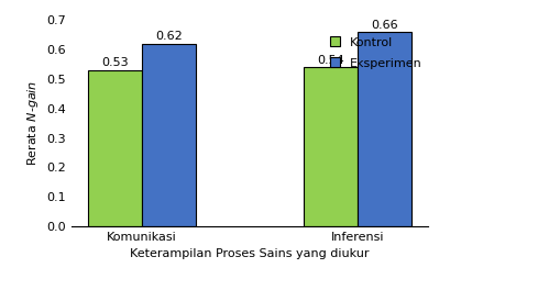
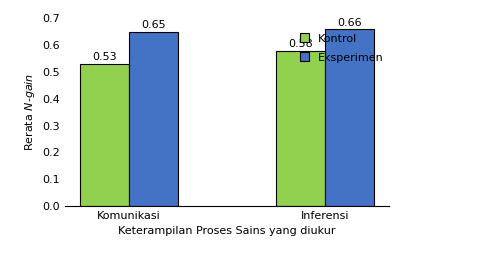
Eksperimen/Komunikasi: 0.62 -> 0.65
Kontrol/Inferensi: 0.54 -> 0.58
